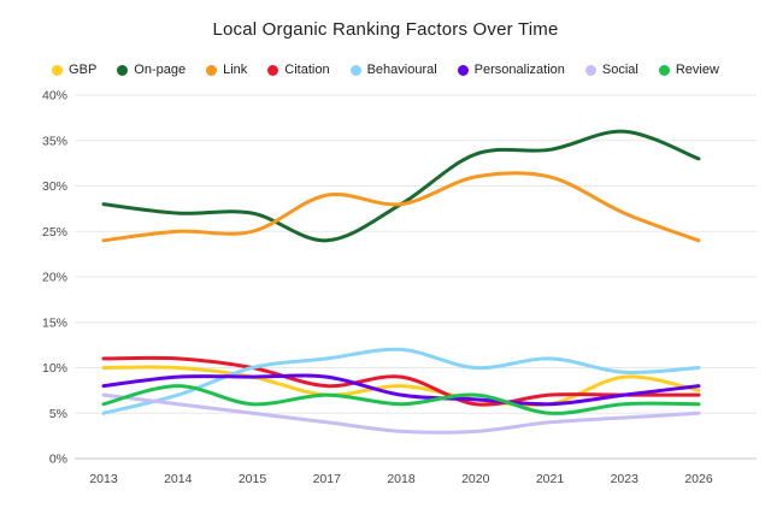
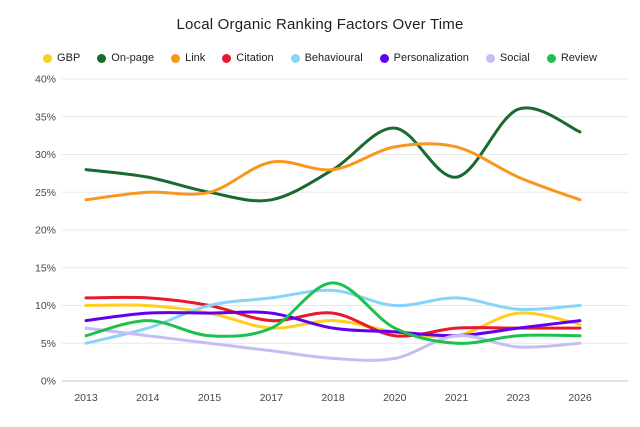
On-page/2015: 27% -> 25%
Review/2018: 6% -> 13%
On-page/2021: 34% -> 27%
Social/2021: 4% -> 6%
